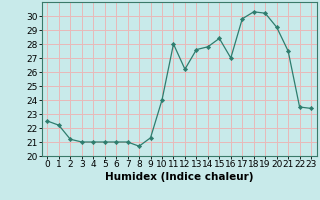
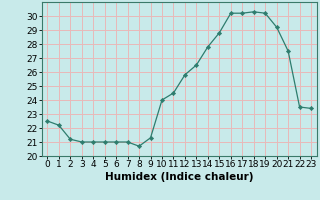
11: 28.0 -> 24.5
12: 26.2 -> 25.8
13: 27.6 -> 26.5
15: 28.4 -> 28.8
16: 27.0 -> 30.2
17: 29.8 -> 30.2
